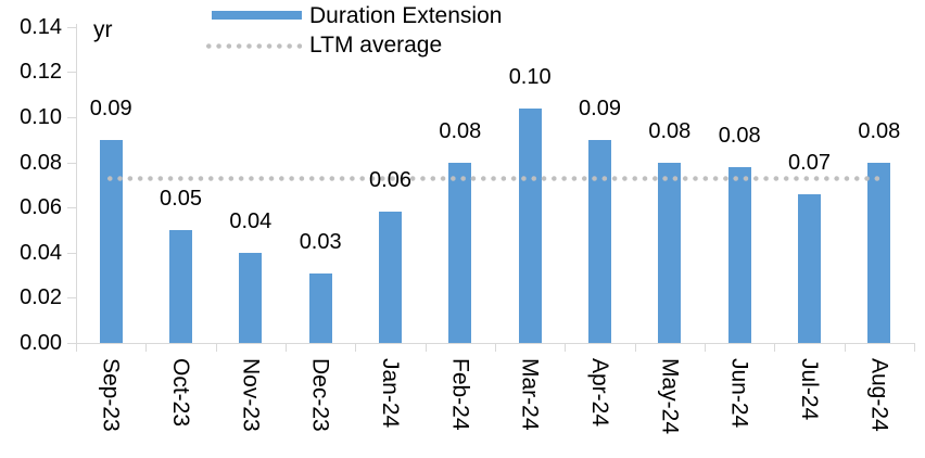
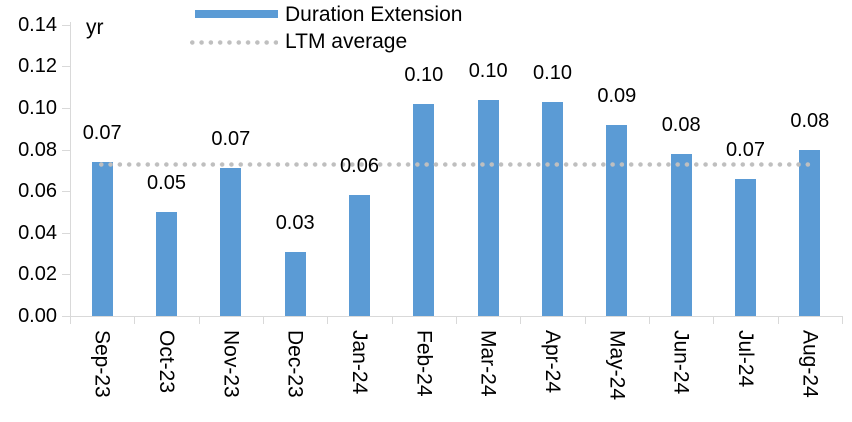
Sep-23: 0.09 -> 0.07
Nov-23: 0.04 -> 0.07
Feb-24: 0.08 -> 0.10
Apr-24: 0.09 -> 0.10
May-24: 0.08 -> 0.09
